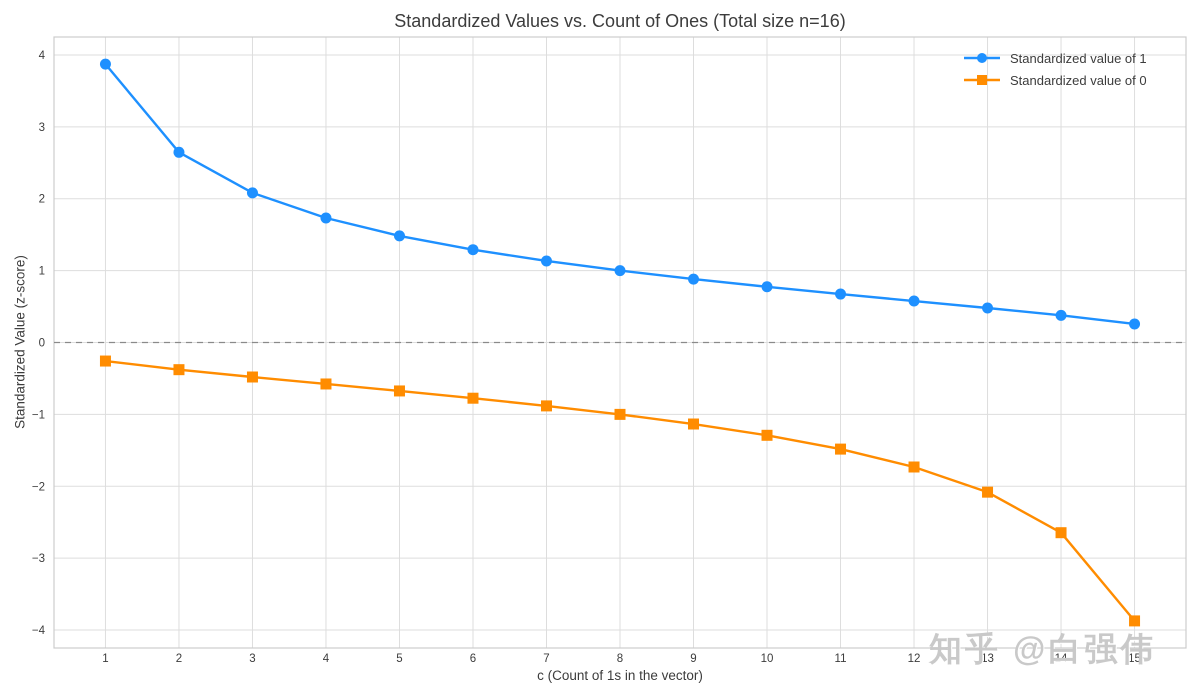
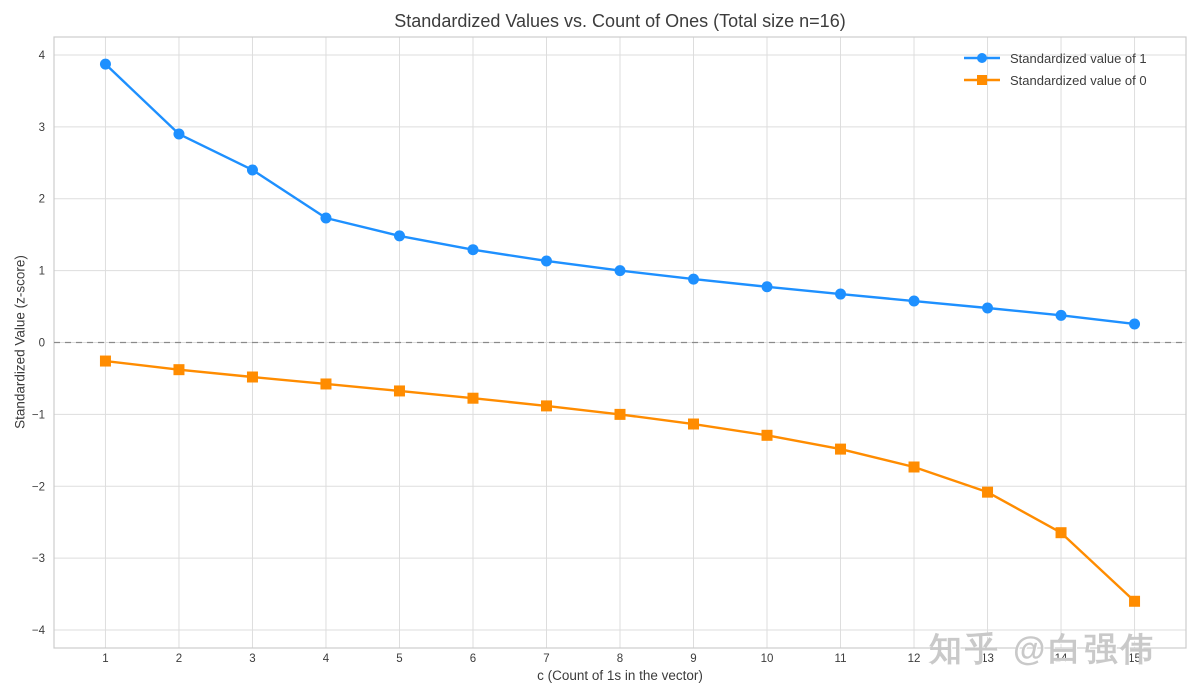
Standardized value of 1/2: 2.6 -> 2.9
Standardized value of 1/3: 2.1 -> 2.4
Standardized value of 0/15: -3.9 -> -3.6
